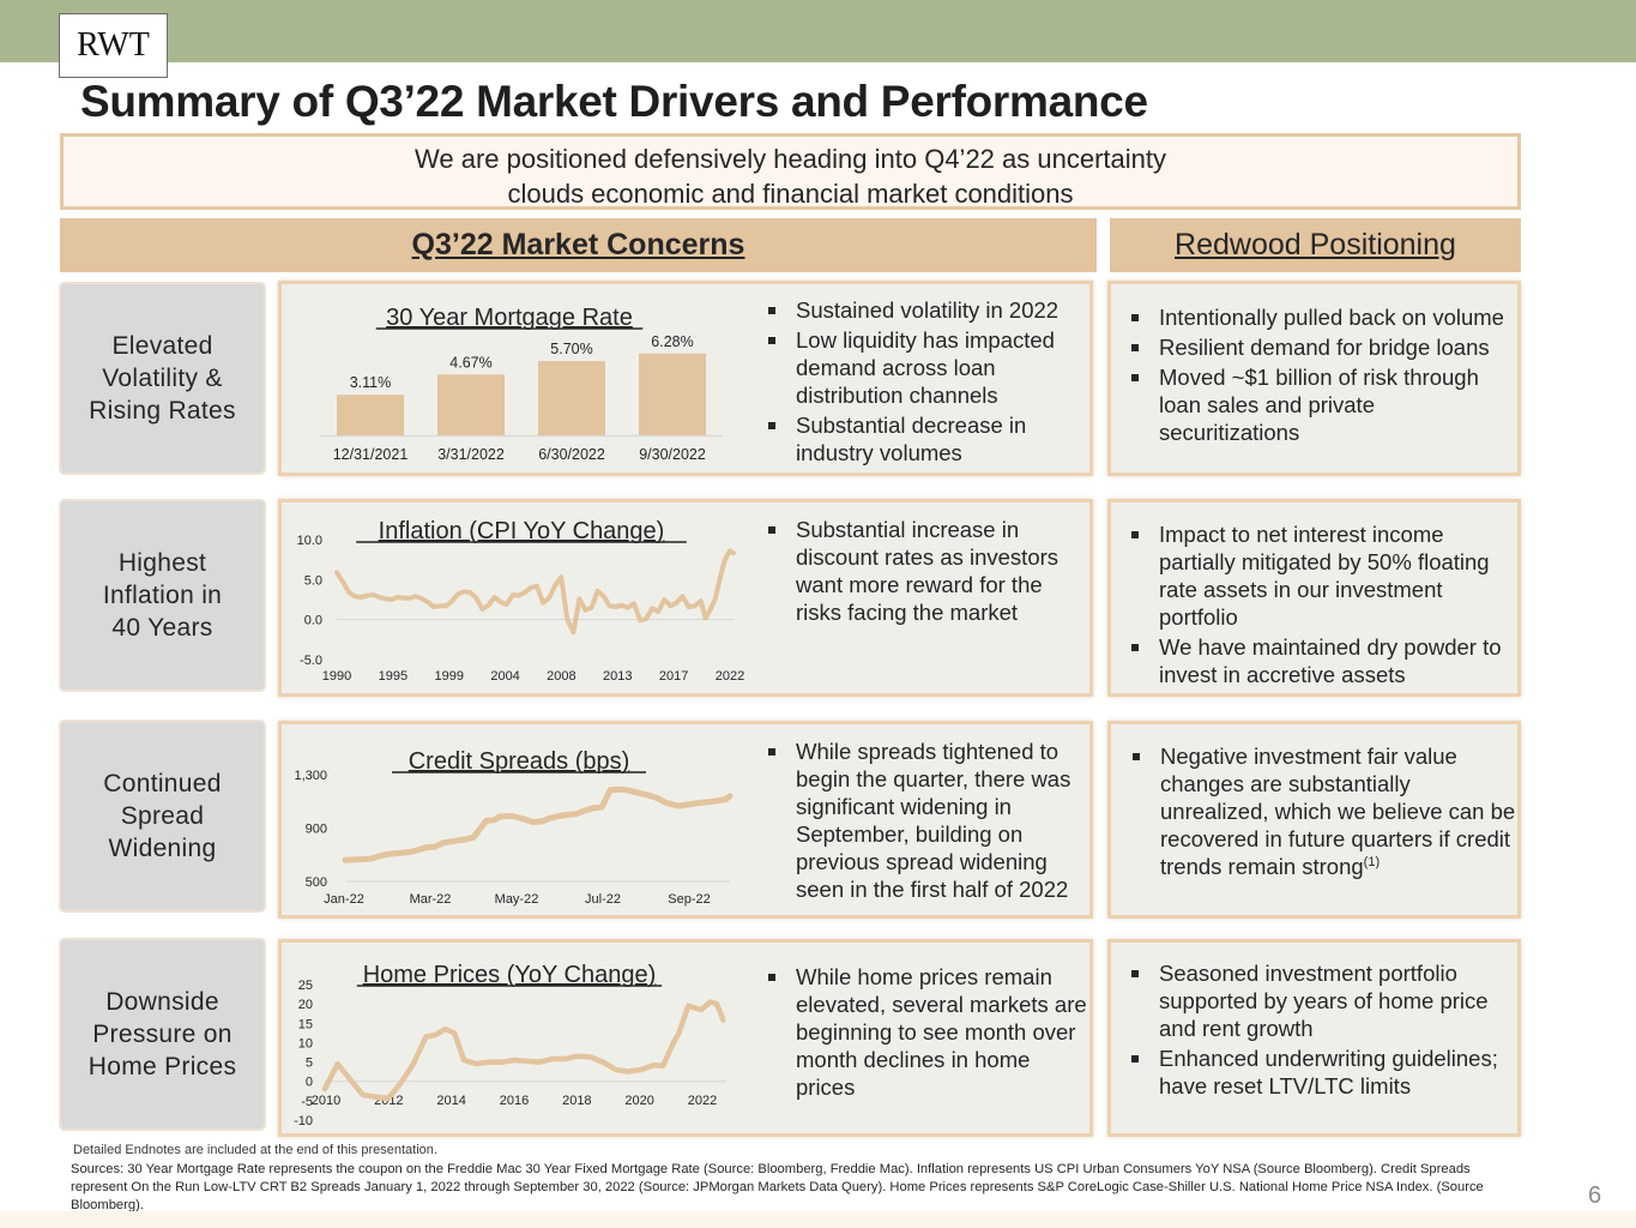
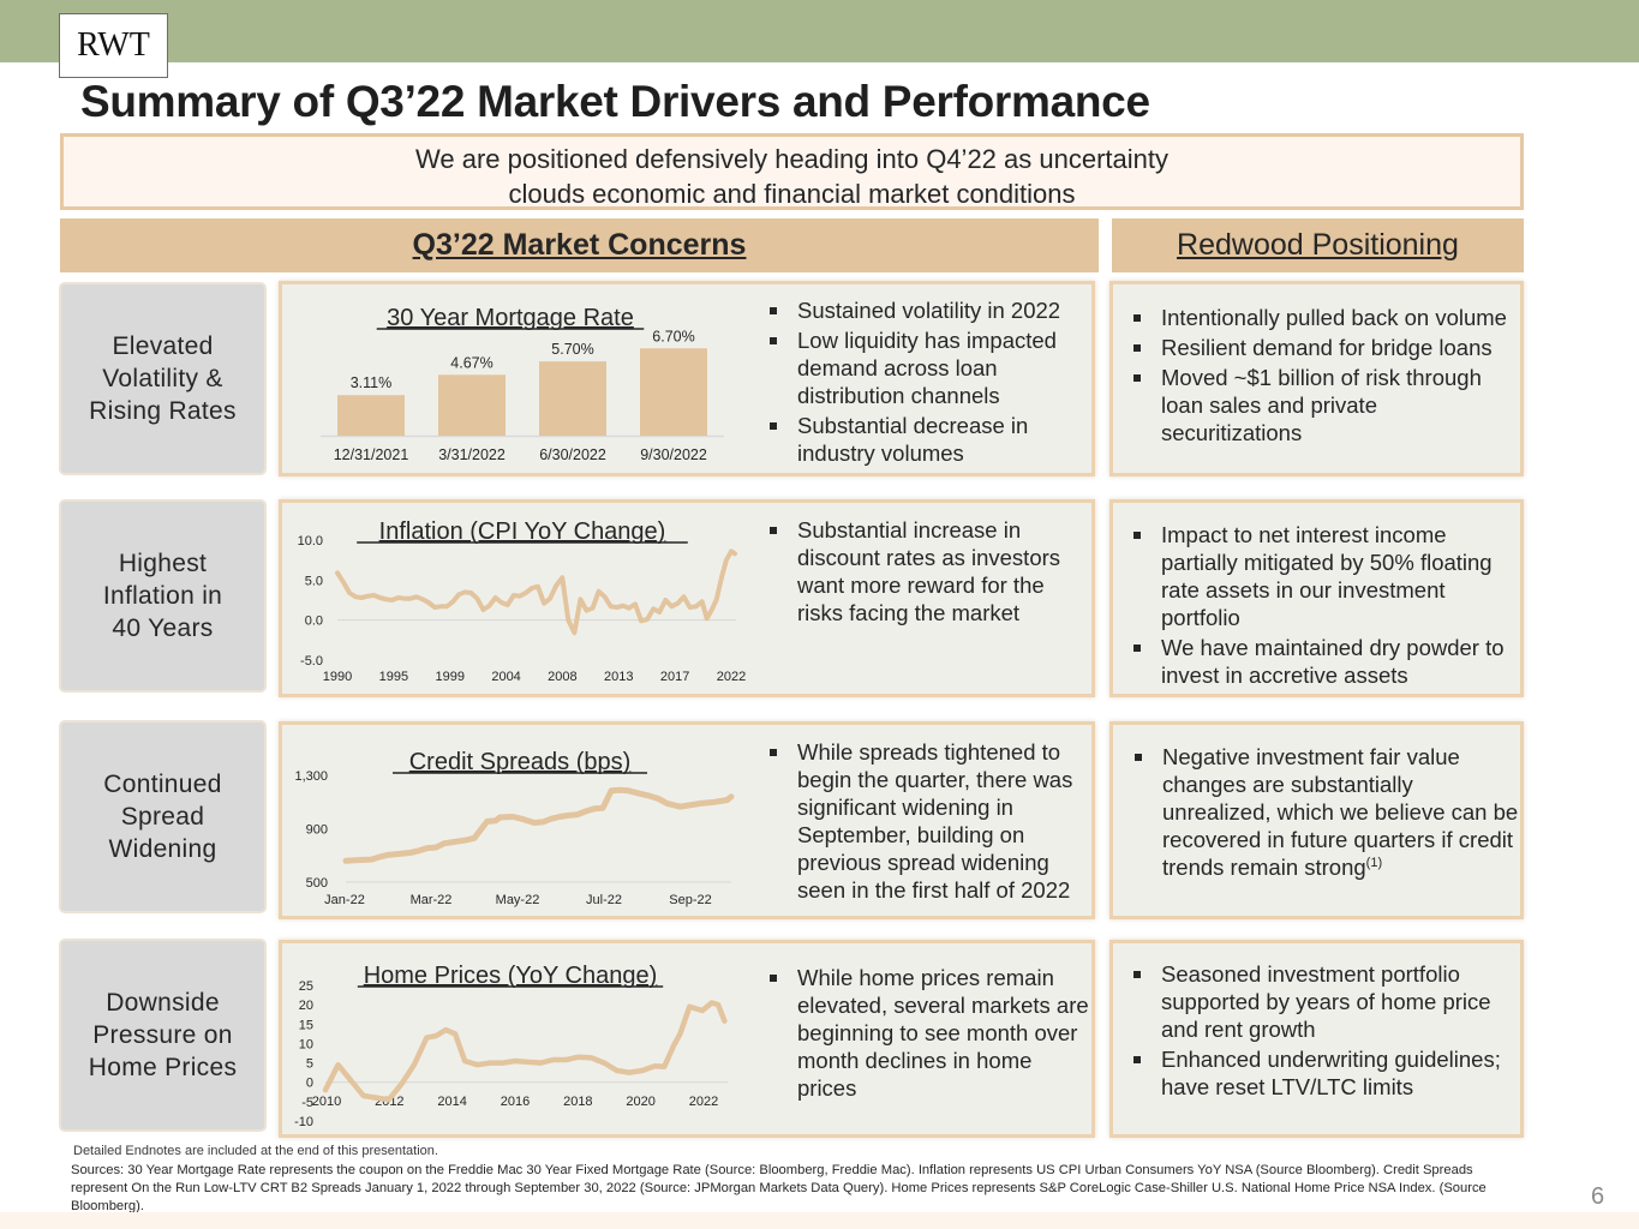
30 Year Mortgage Rate/9/30/2022: 6.28% -> 6.70%
